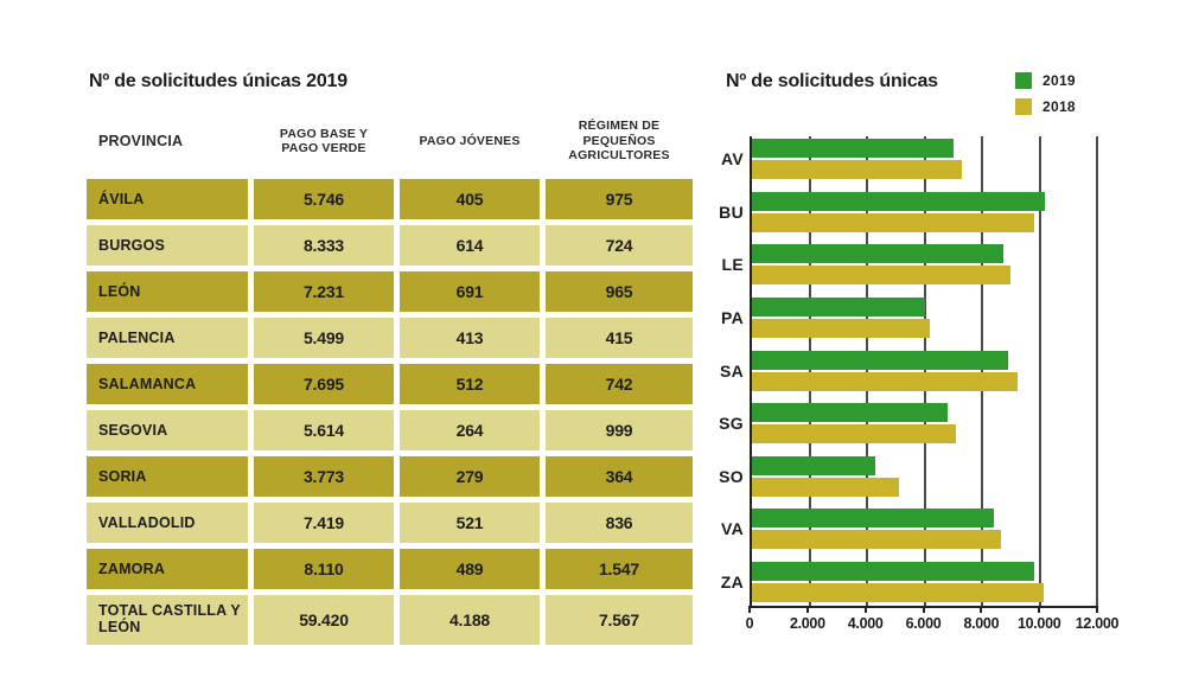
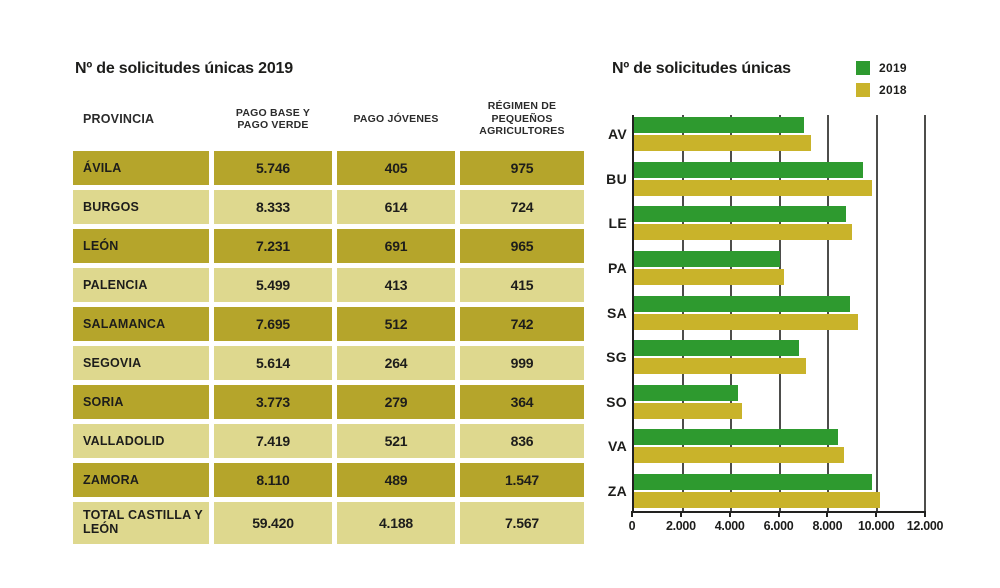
2019/BU: 10200 -> 9400
2018/SO: 5100 -> 4400
